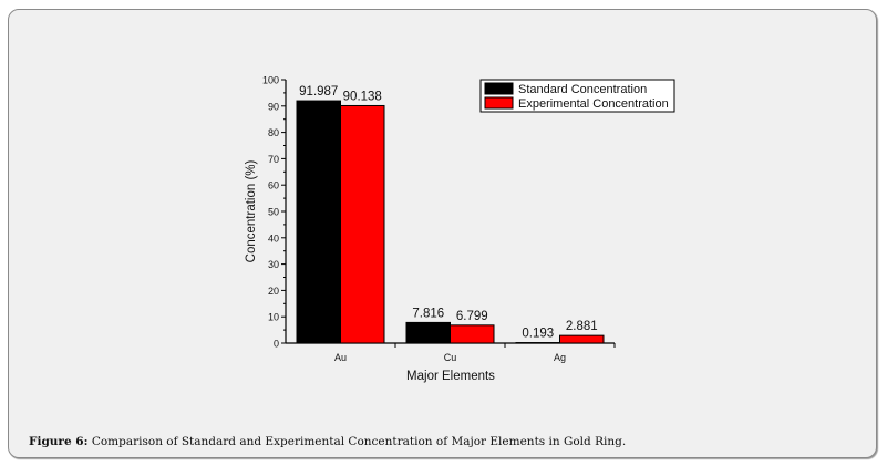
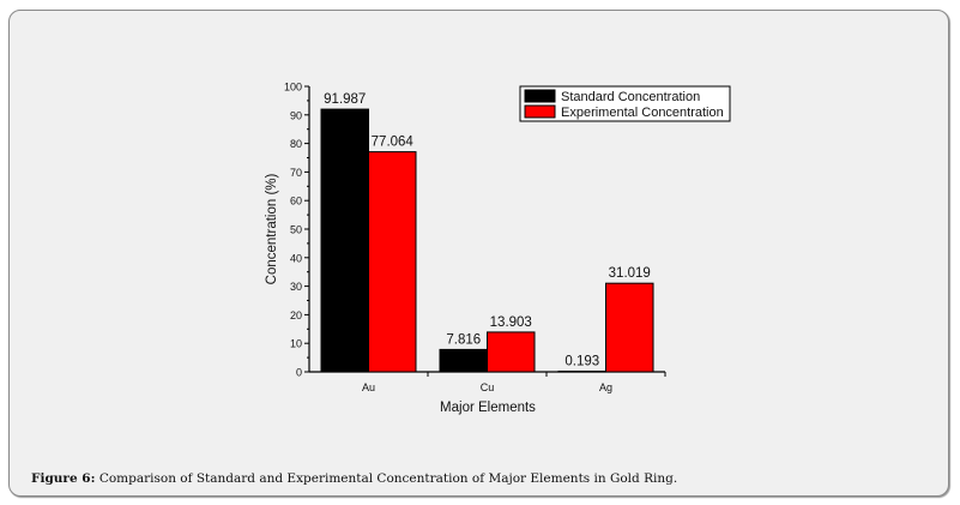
Experimental Concentration/Au: 90.138 -> 77.064
Experimental Concentration/Cu: 6.799 -> 13.903
Experimental Concentration/Ag: 2.881 -> 31.019
